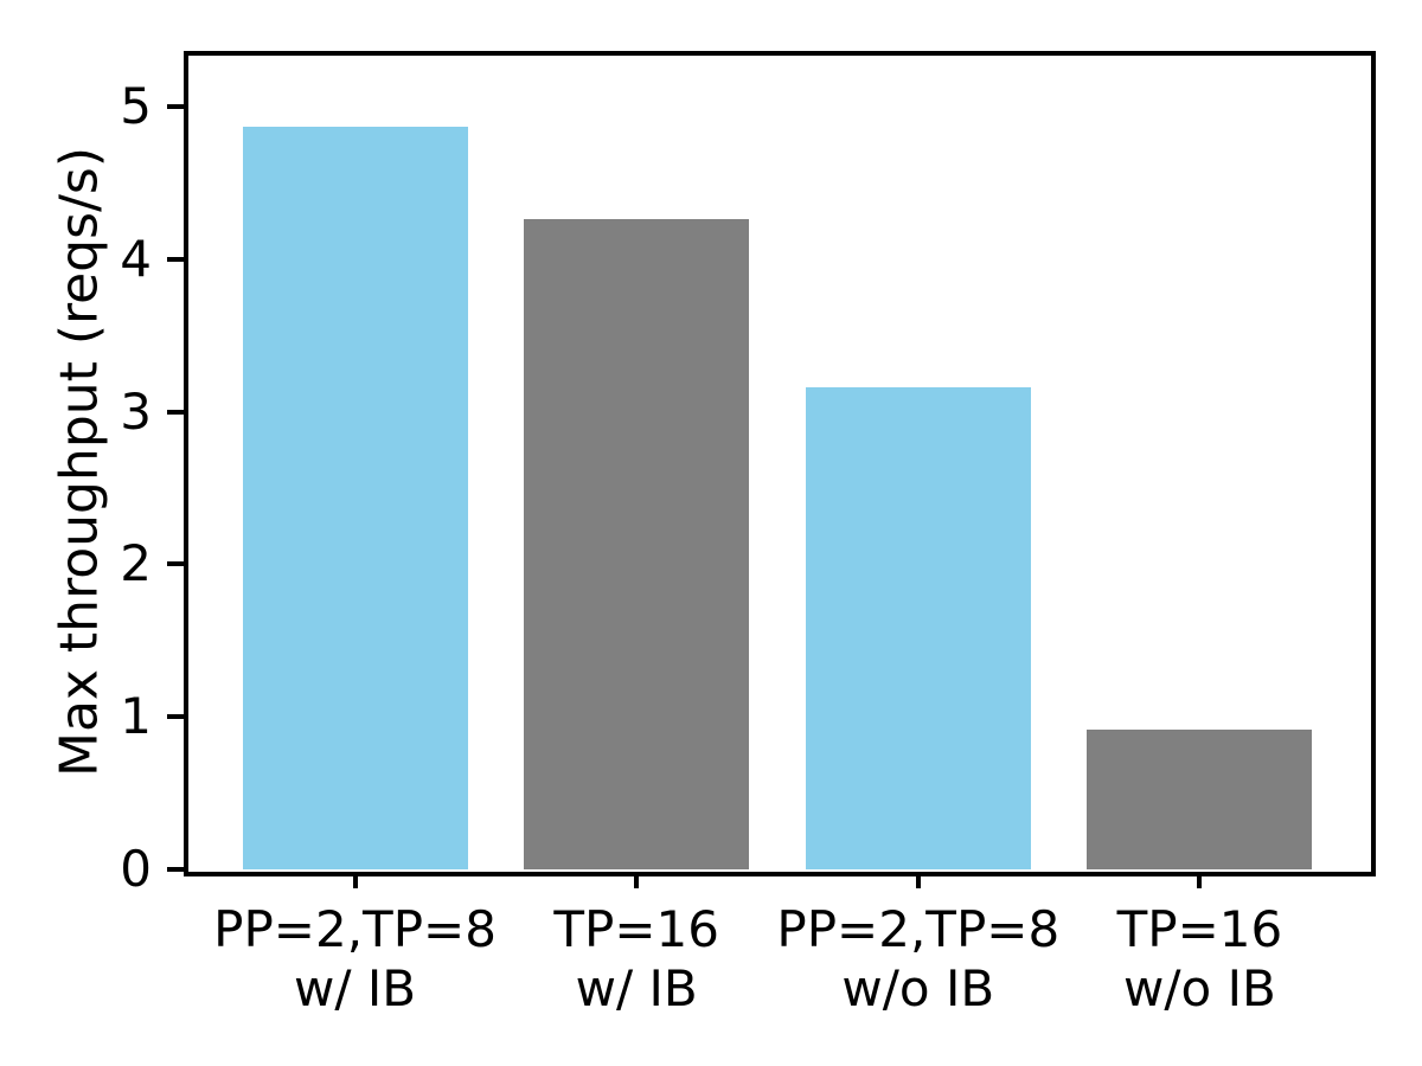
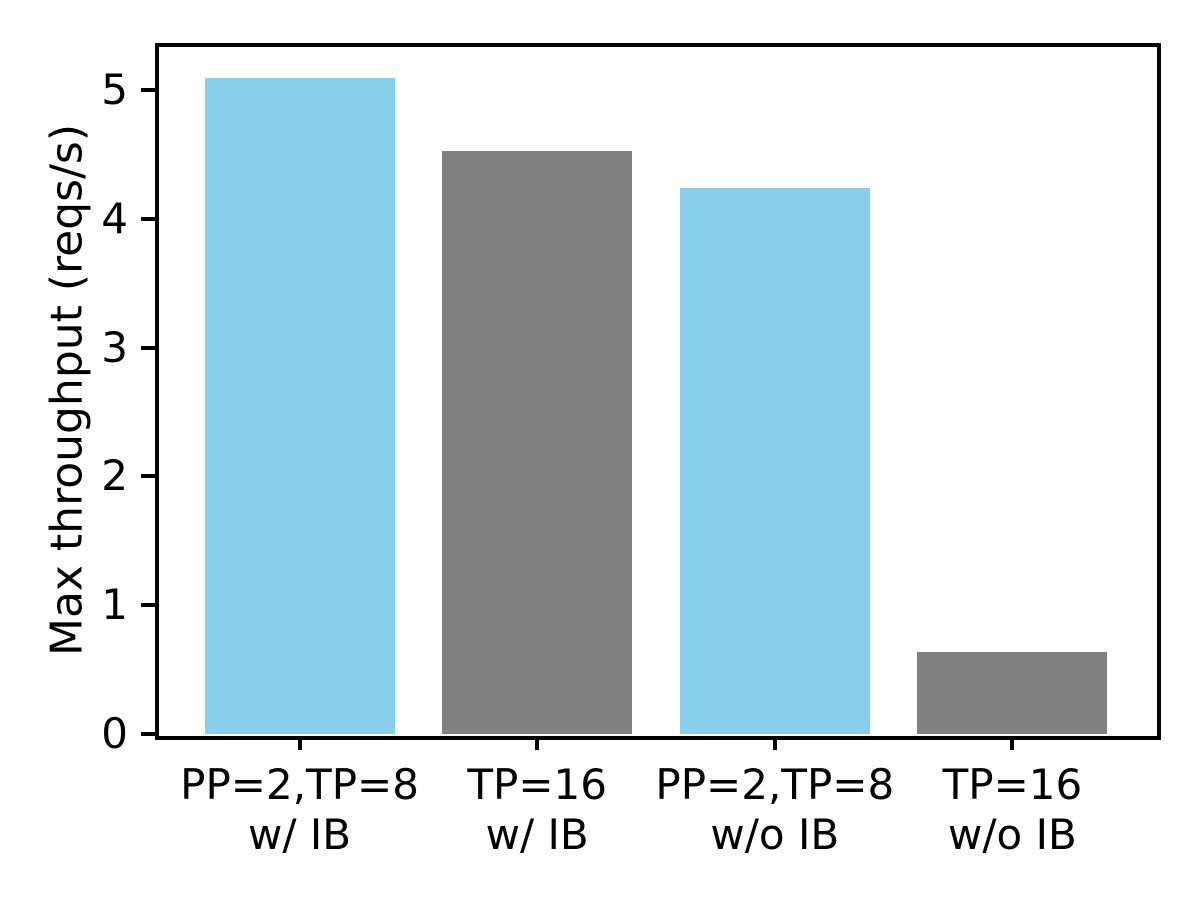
PP=2,TP=8 w/ IB: 4.87 -> 5.09
TP=16 w/ IB: 4.26 -> 4.53
PP=2,TP=8 w/o IB: 3.16 -> 4.24
TP=16 w/o IB: 0.92 -> 0.64
